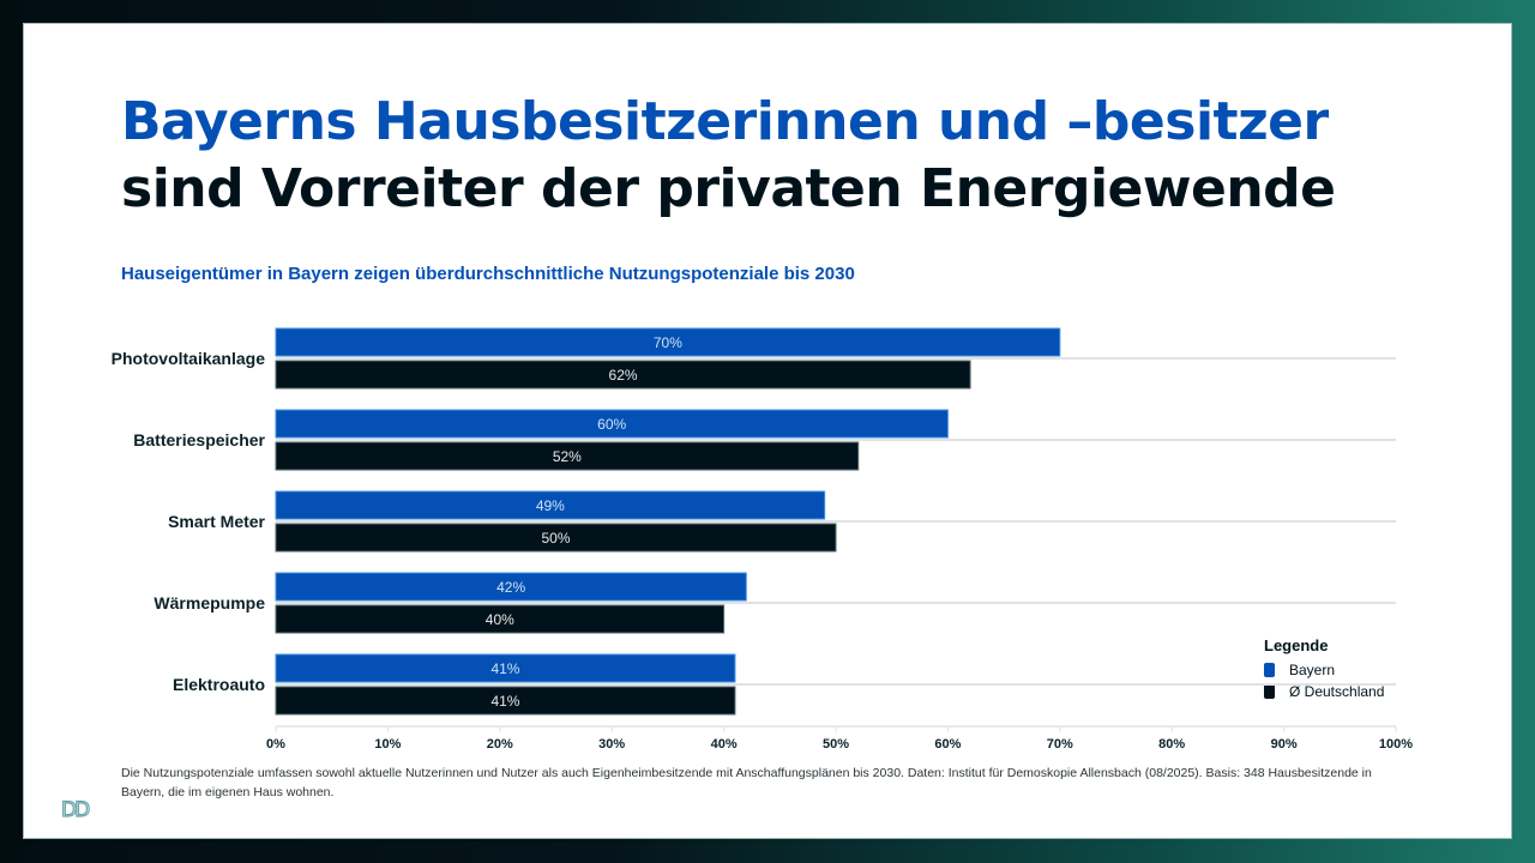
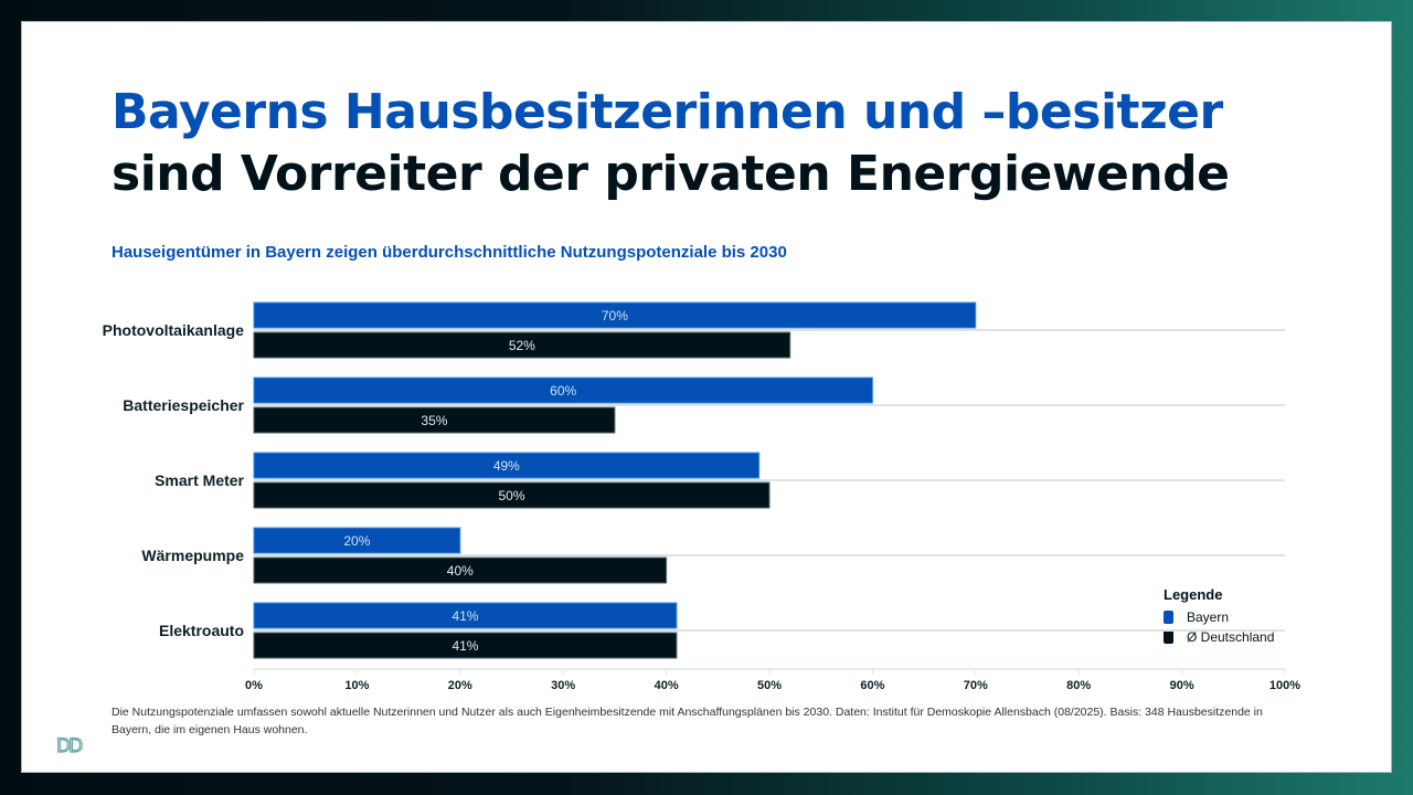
Ø Deutschland/Photovoltaikanlage: 62% -> 52%
Ø Deutschland/Batteriespeicher: 52% -> 35%
Bayern/Wärmepumpe: 42% -> 20%
